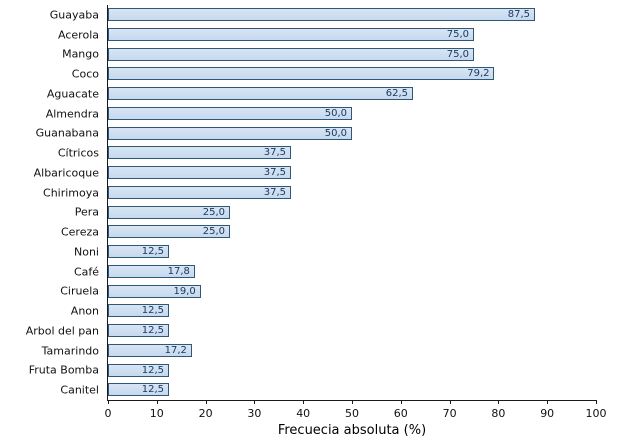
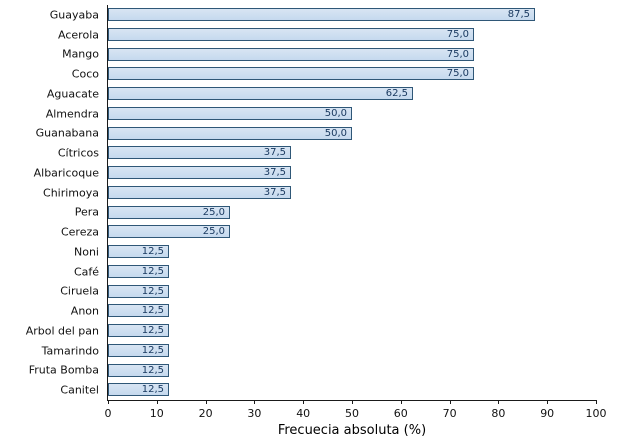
Coco: 79,2 -> 75,0
Café: 17,8 -> 12,5
Ciruela: 19,0 -> 12,5
Tamarindo: 17,2 -> 12,5
